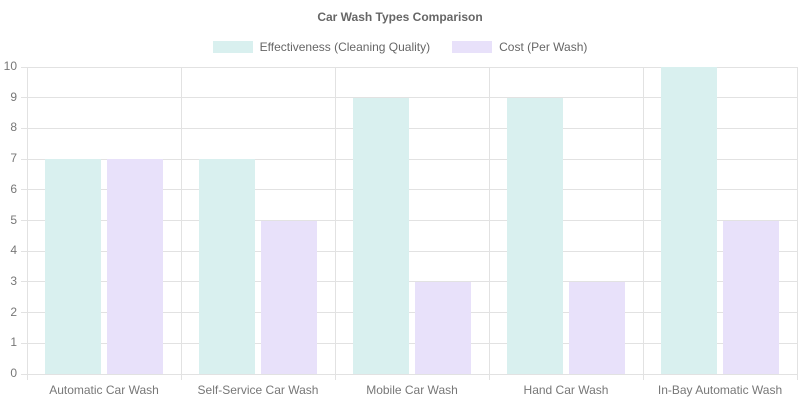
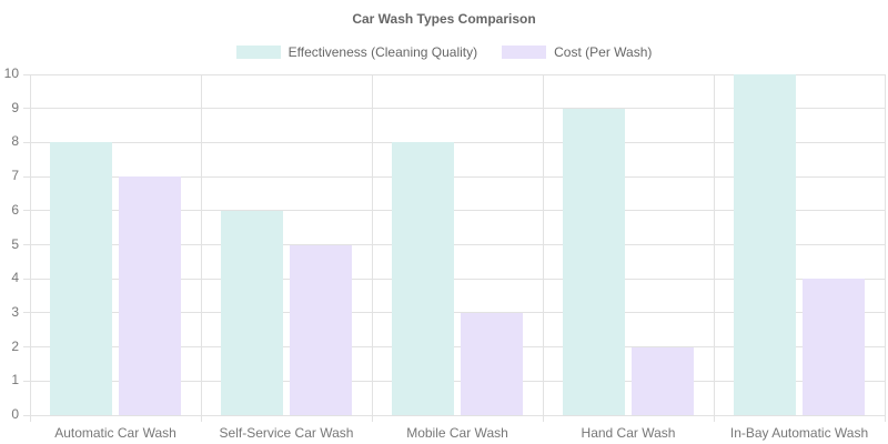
Effectiveness (Cleaning Quality)/Automatic Car Wash: 7 -> 8
Effectiveness (Cleaning Quality)/Self-Service Car Wash: 7 -> 6
Effectiveness (Cleaning Quality)/Mobile Car Wash: 9 -> 8
Cost (Per Wash)/Hand Car Wash: 3 -> 2
Cost (Per Wash)/In-Bay Automatic Wash: 5 -> 4
